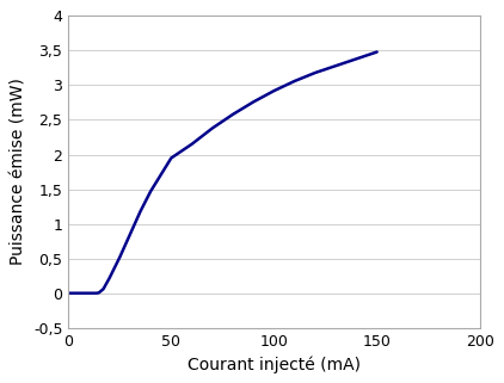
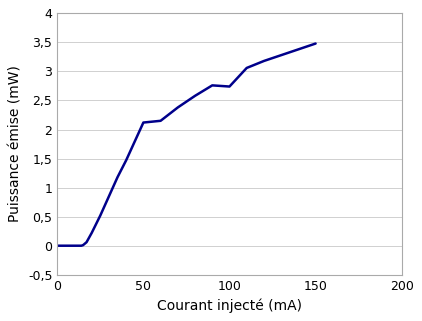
50: 1,95 -> 2,12
100: 2,92 -> 2,74
